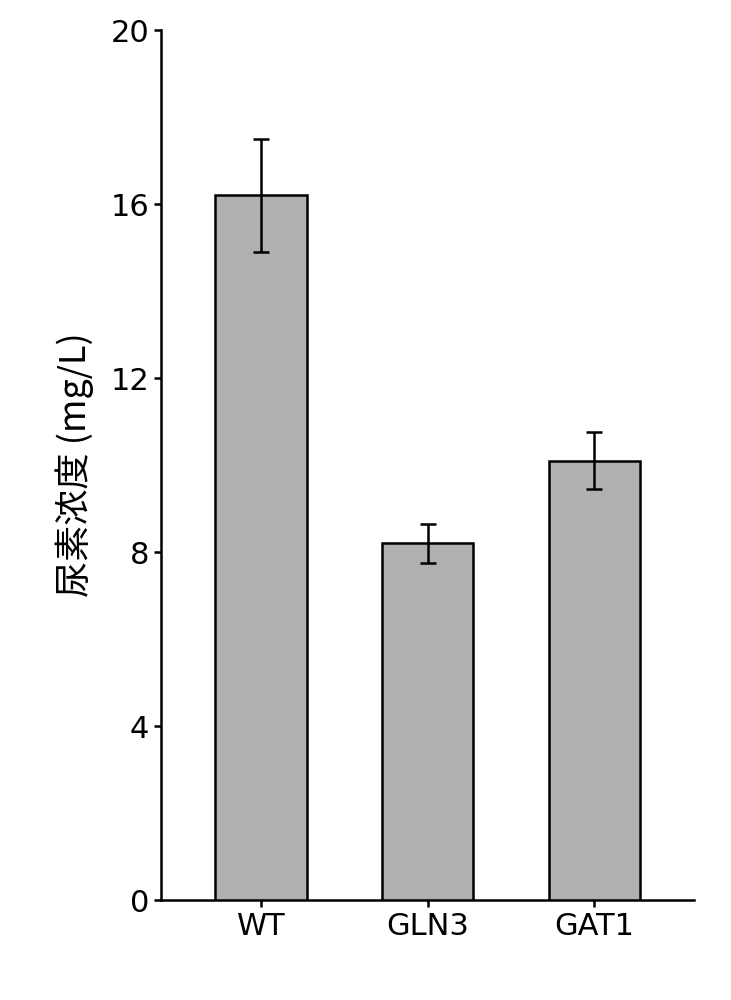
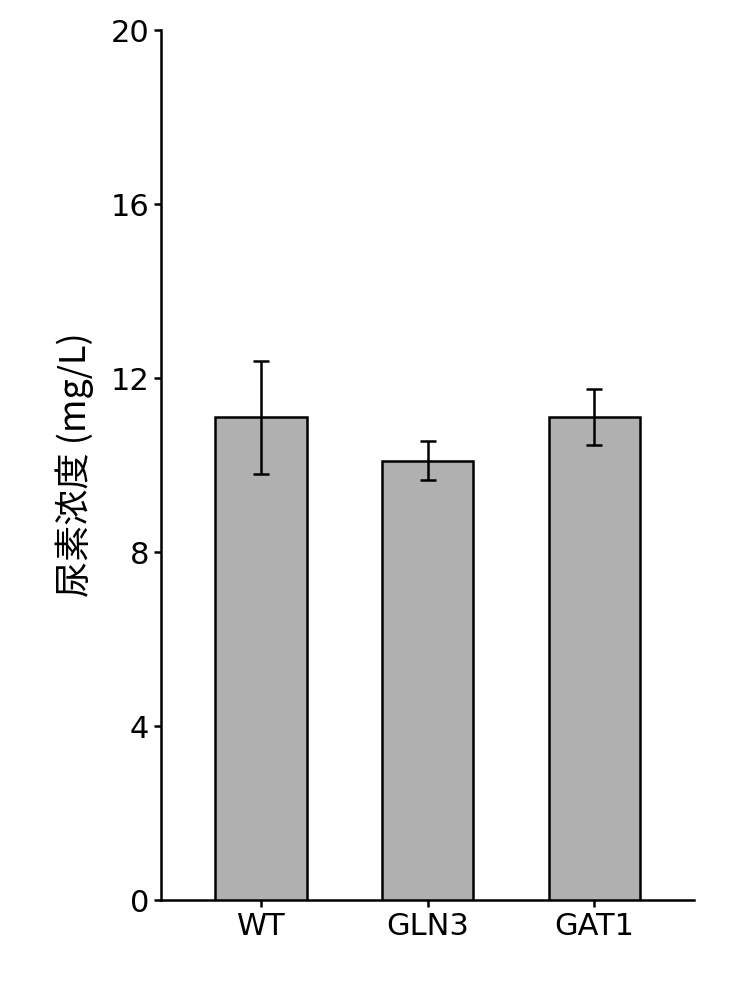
WT: 16.2 -> 11.1
GLN3: 8.2 -> 10.1
GAT1: 10.1 -> 11.1
